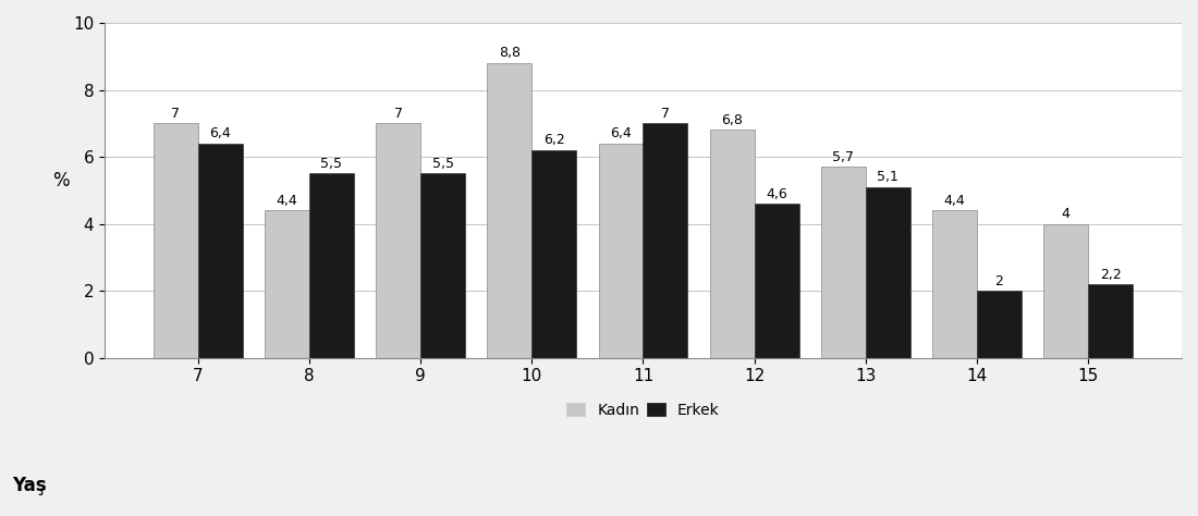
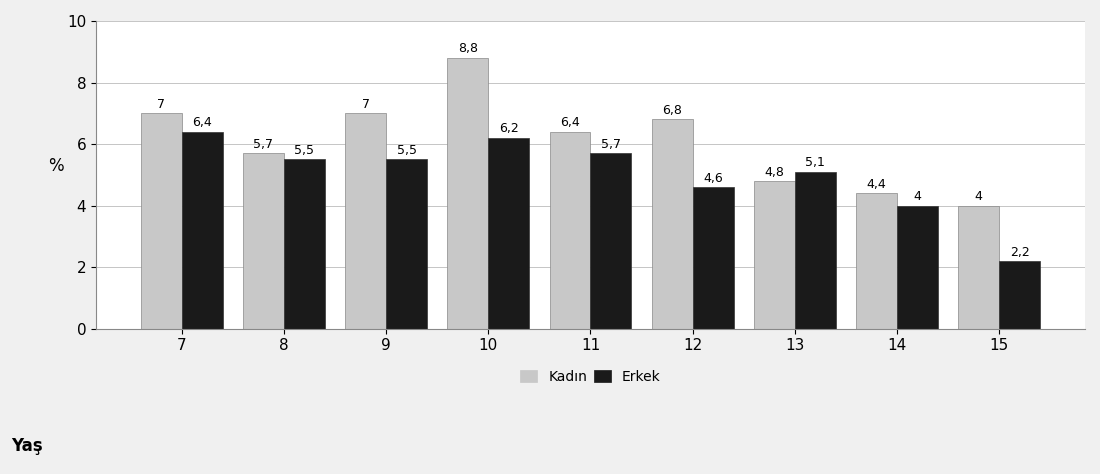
Kadın/8: 4,4 -> 5,7
Erkek/11: 7 -> 5,7
Kadın/13: 5,7 -> 4,8
Erkek/14: 2 -> 4
